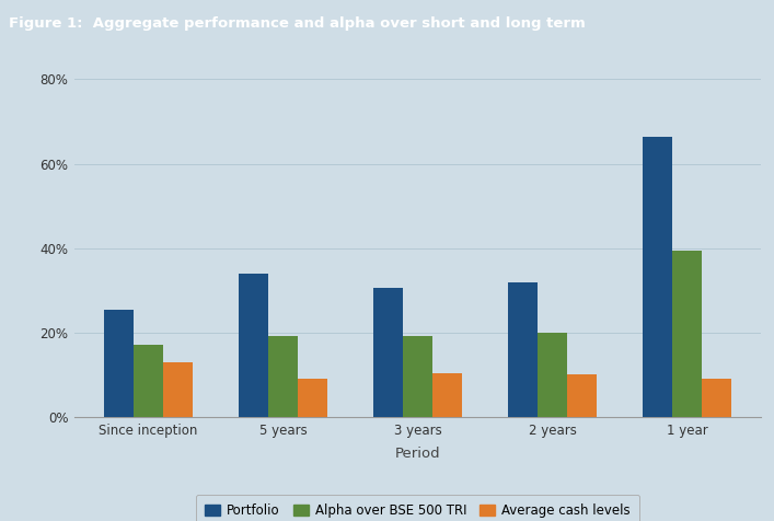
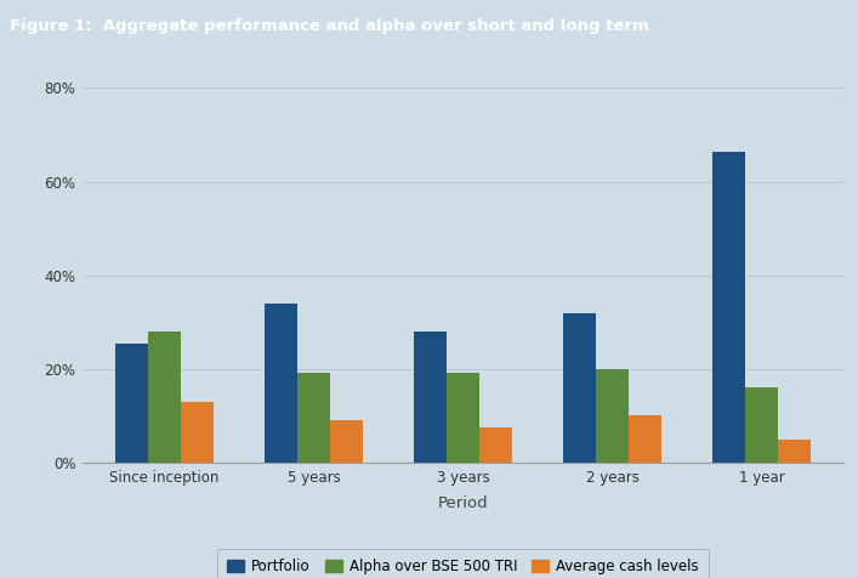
Alpha over BSE 500 TRI/Since inception: 17.0% -> 28.0%
Portfolio/3 years: 30.5% -> 28.0%
Average cash levels/3 years: 10.5% -> 7.5%
Alpha over BSE 500 TRI/1 year: 39.5% -> 16.0%
Average cash levels/1 year: 9.0% -> 5.0%
